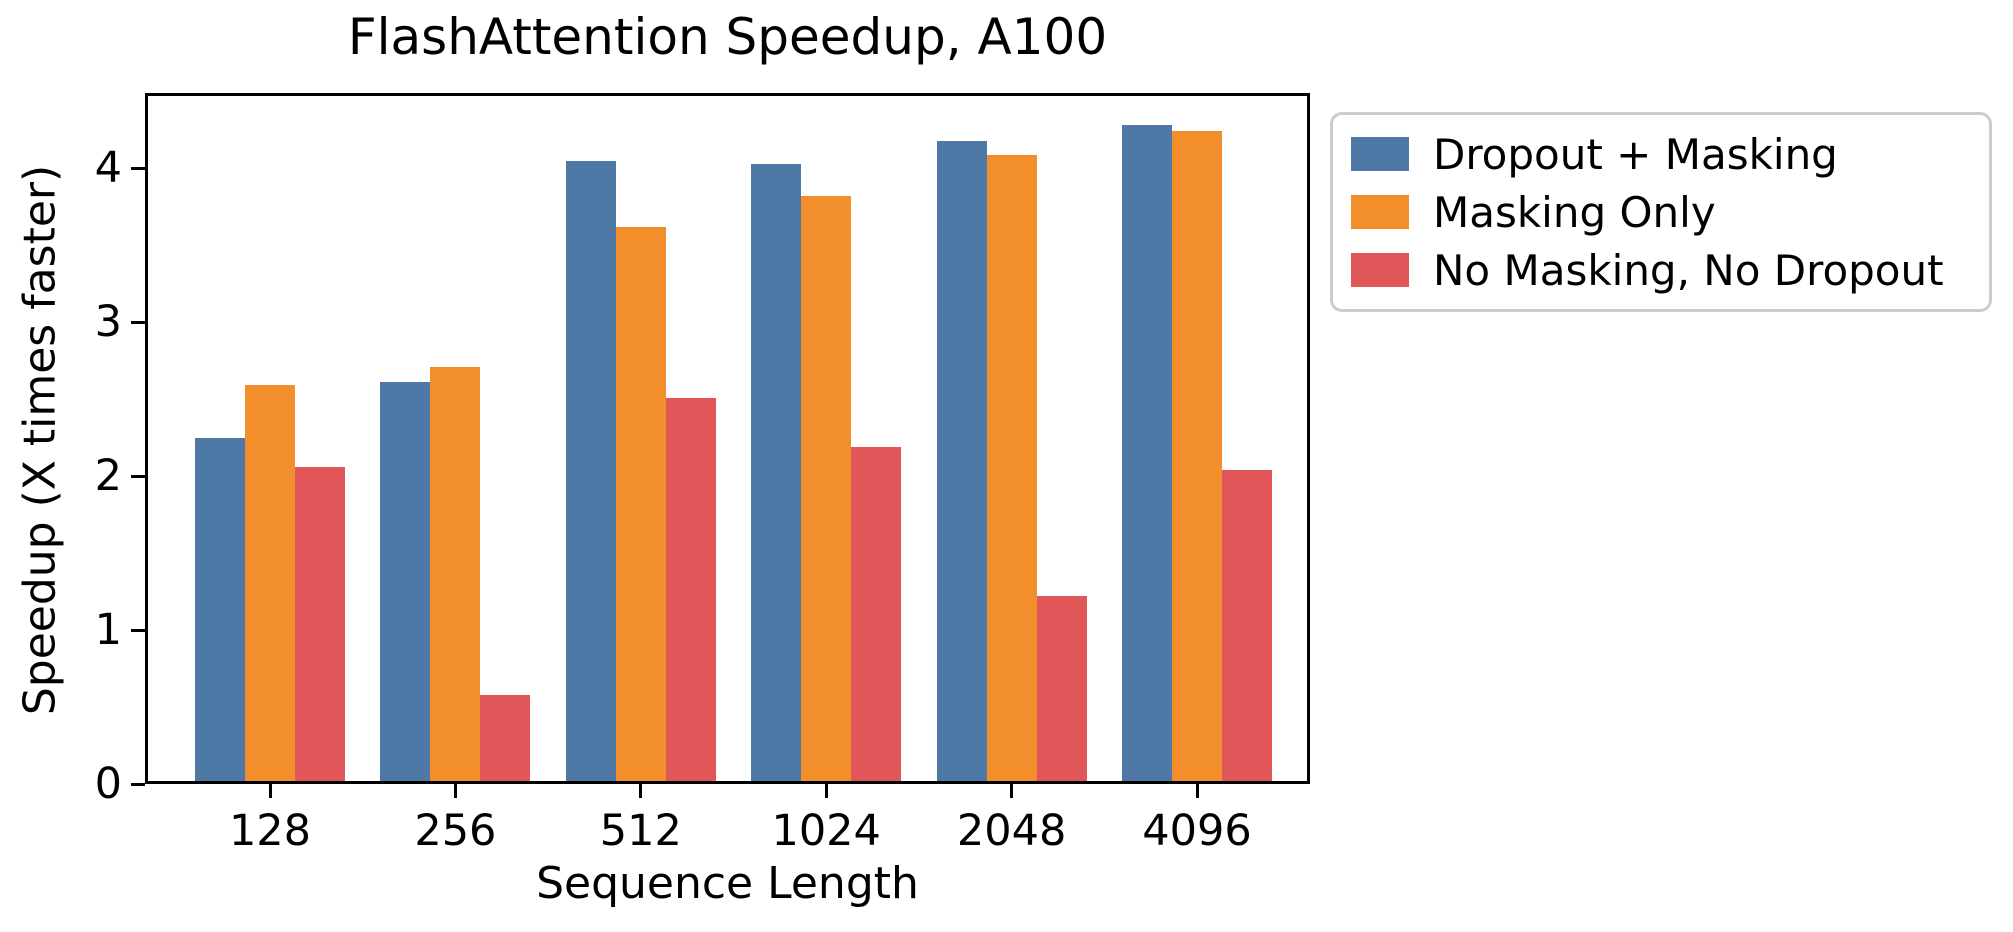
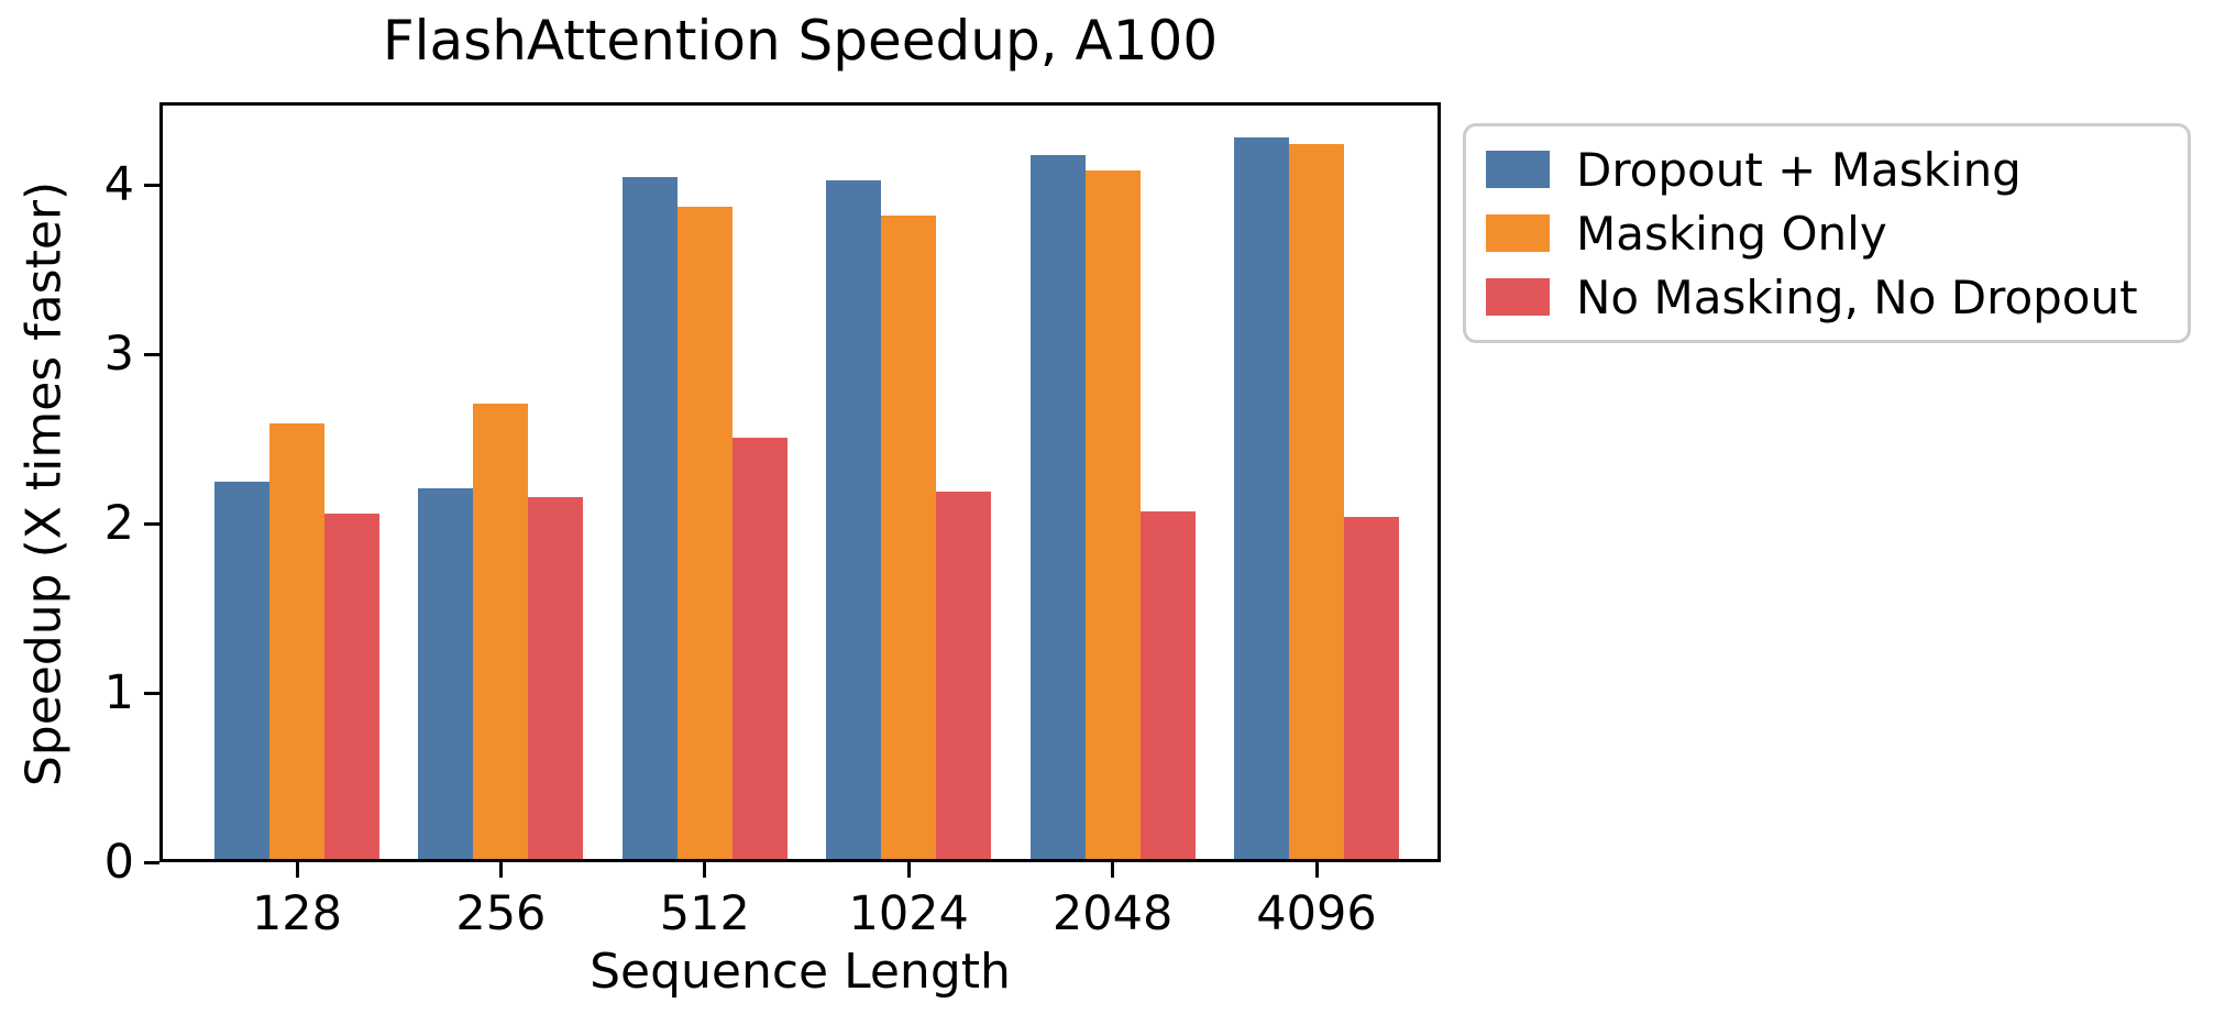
Dropout + Masking/256: 2.61 -> 2.21
No Masking, No Dropout/256: 0.58 -> 2.16
Masking Only/512: 3.62 -> 3.87
No Masking, No Dropout/2048: 1.22 -> 2.07
